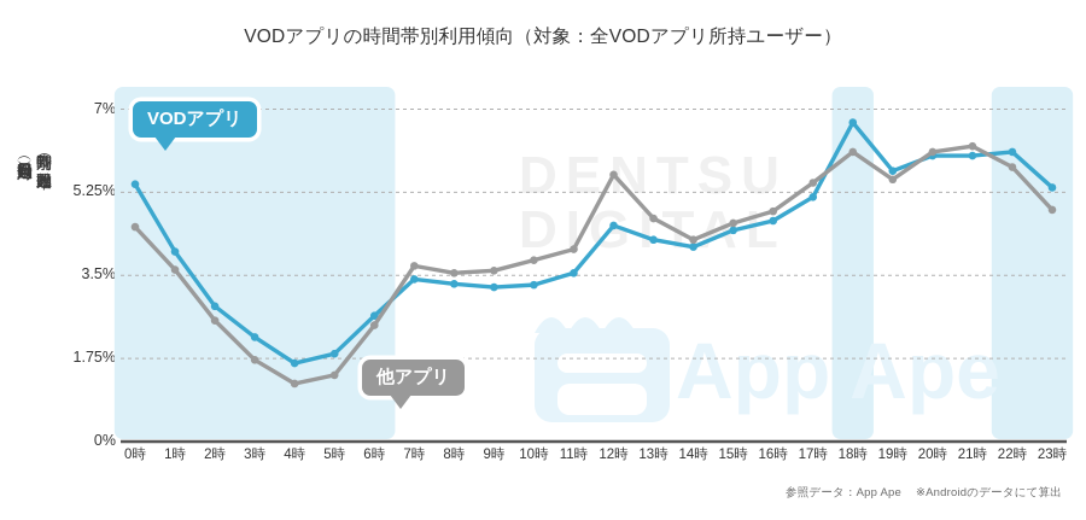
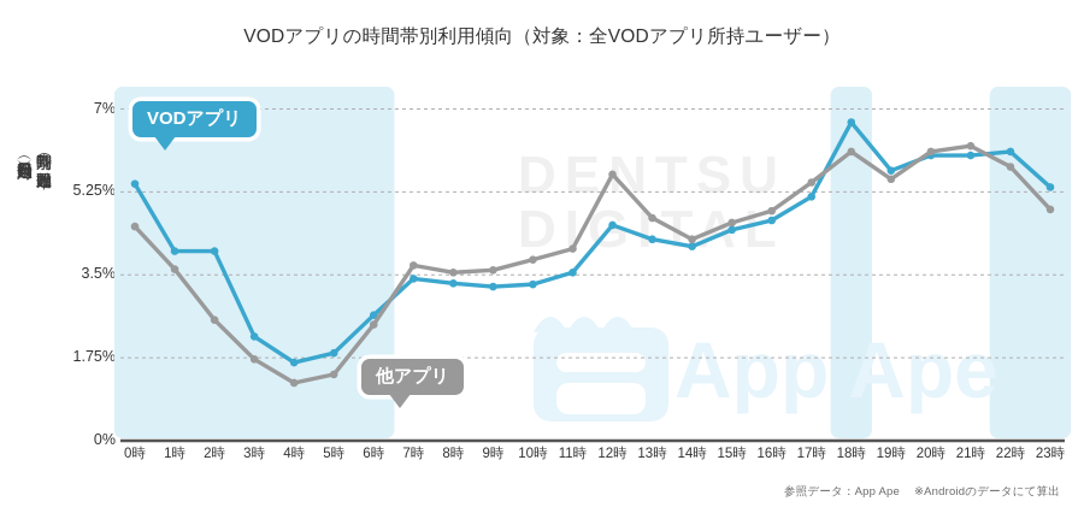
VODアプリ/2時: 2.9% -> 4.0%
